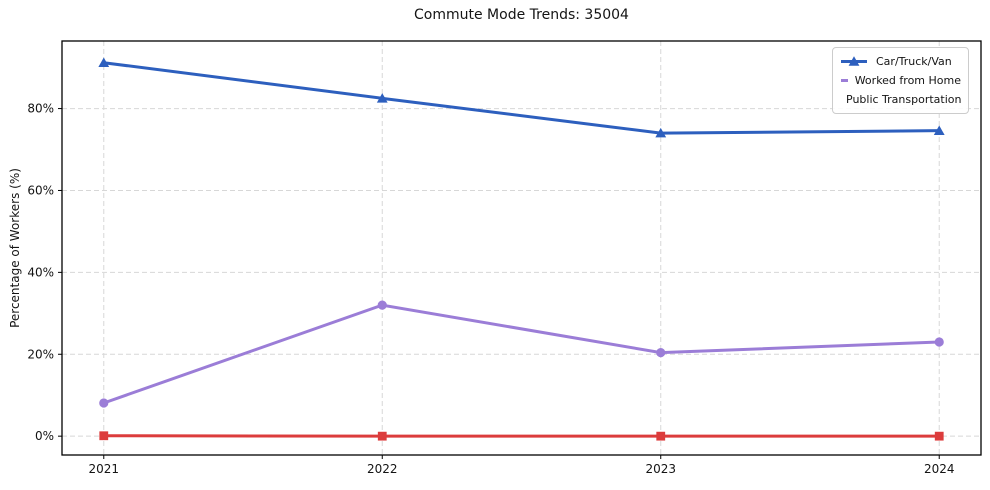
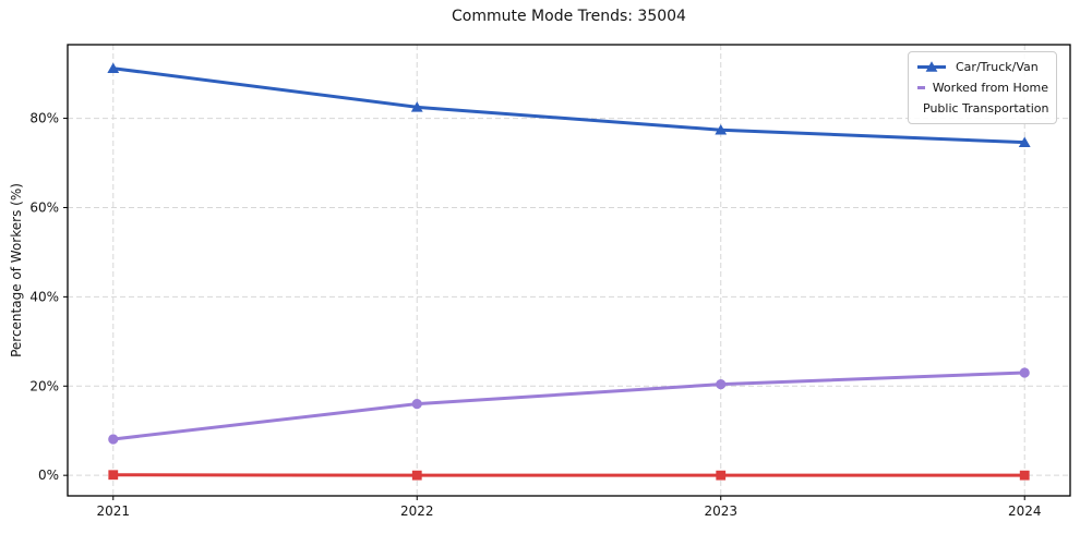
Worked from Home/2022: 32% -> 16%
Car/Truck/Van/2023: 74% -> 77%
